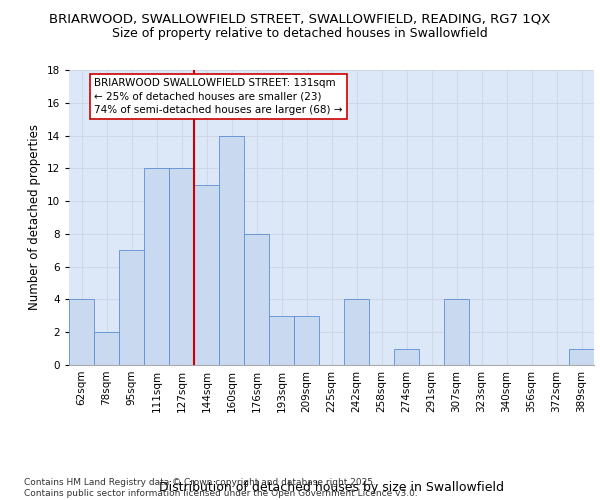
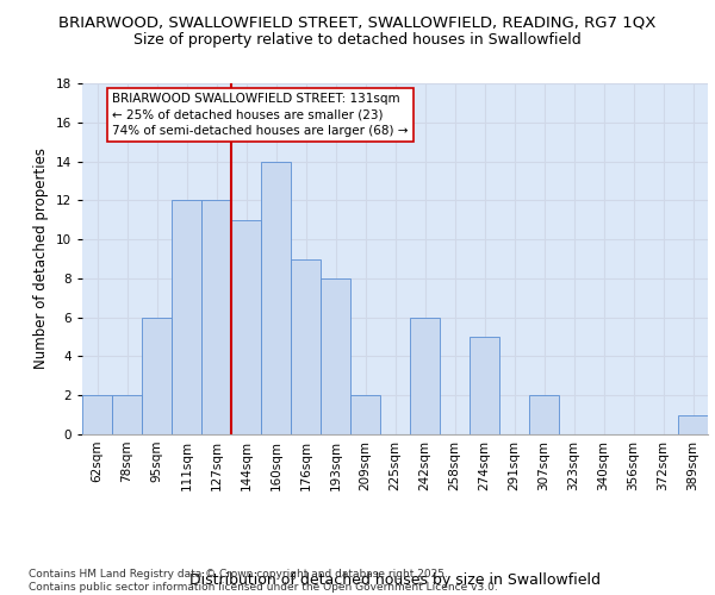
62sqm: 4 -> 2
95sqm: 7 -> 6
176sqm: 8 -> 9
193sqm: 3 -> 8
209sqm: 3 -> 2
242sqm: 4 -> 6
274sqm: 1 -> 5
307sqm: 4 -> 2
